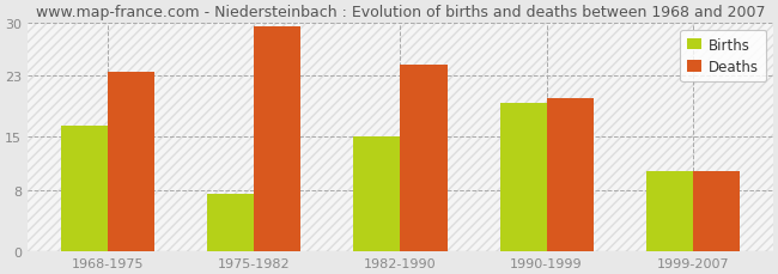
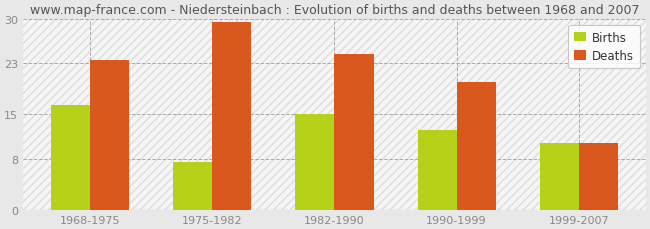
Births/1990-1999: 19.4 -> 12.5
